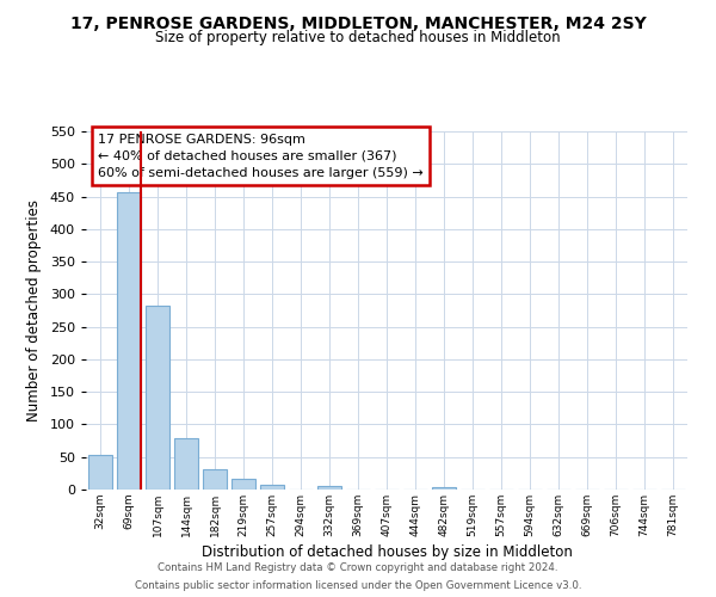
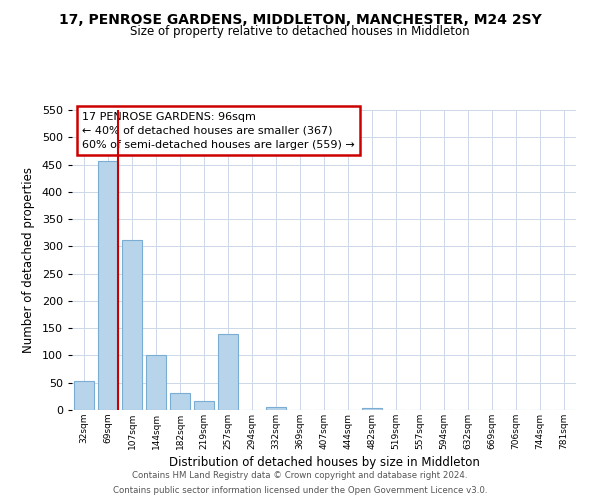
107sqm: 283 -> 312
144sqm: 78 -> 100
257sqm: 8 -> 140
